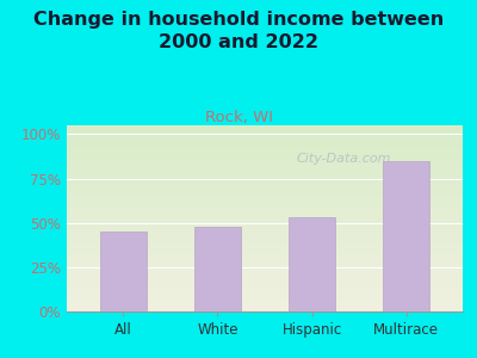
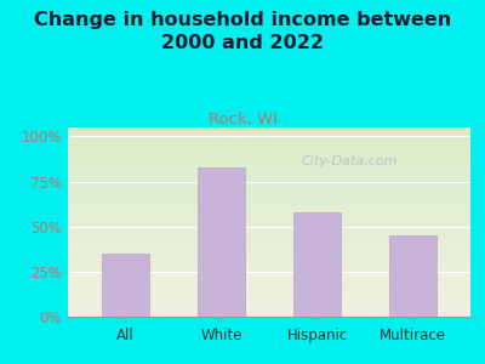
All: 45% -> 35%
White: 48% -> 83%
Hispanic: 53% -> 58%
Multirace: 85% -> 45%
